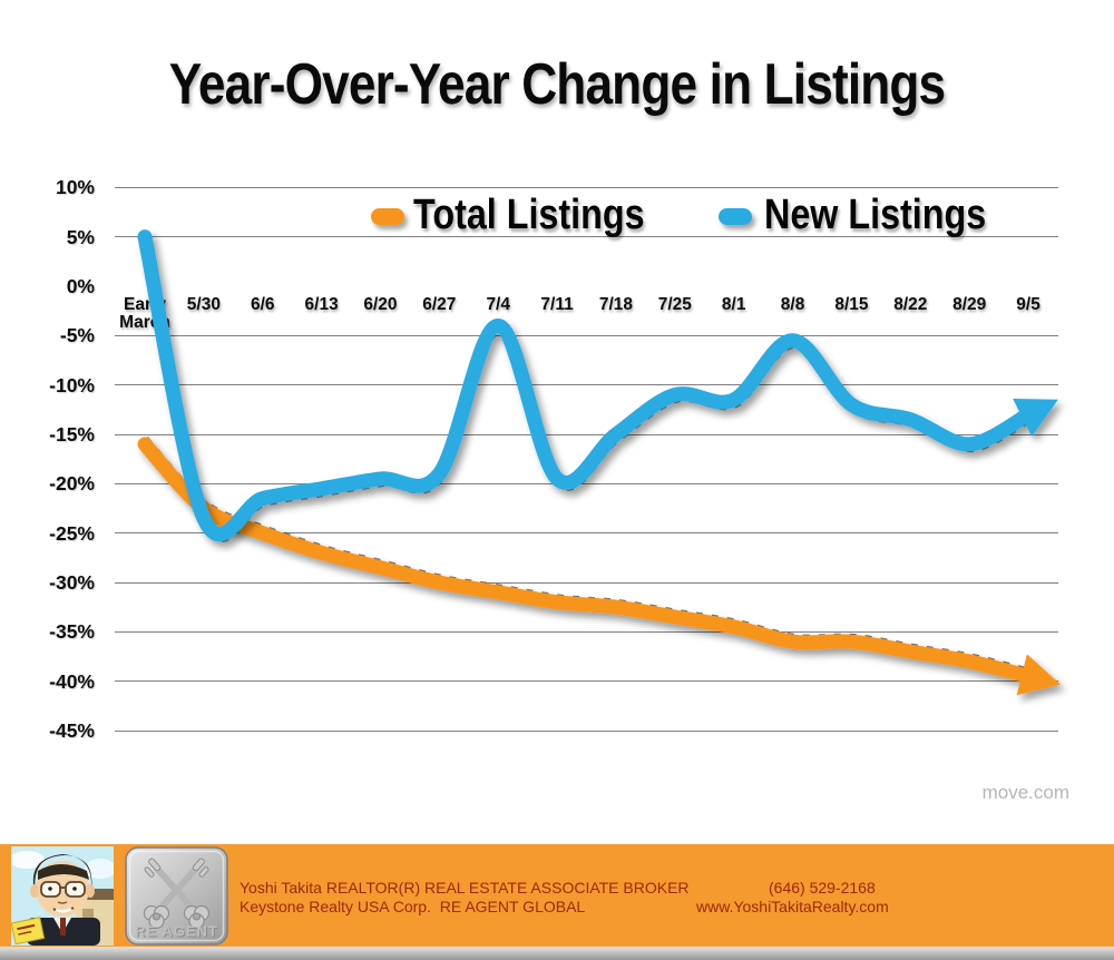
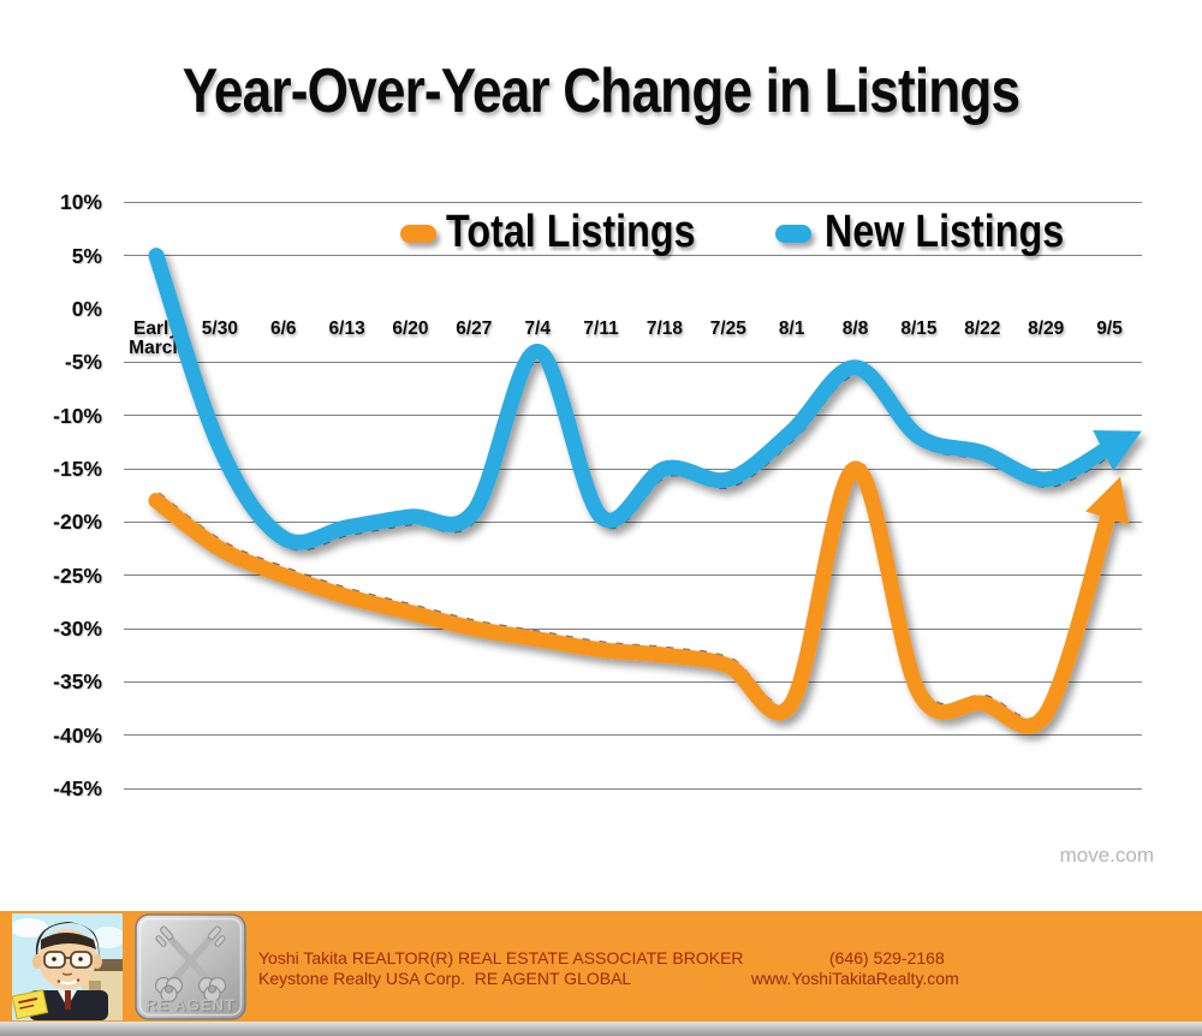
Total Listings/Early March: -16% -> -18%
New Listings/5/30: -24% -> -13%
New Listings/7/25: -11% -> -16%
Total Listings/8/1: -34% -> -37%
Total Listings/8/8: -36% -> -15%
Total Listings/9/5: -40% -> -19%
